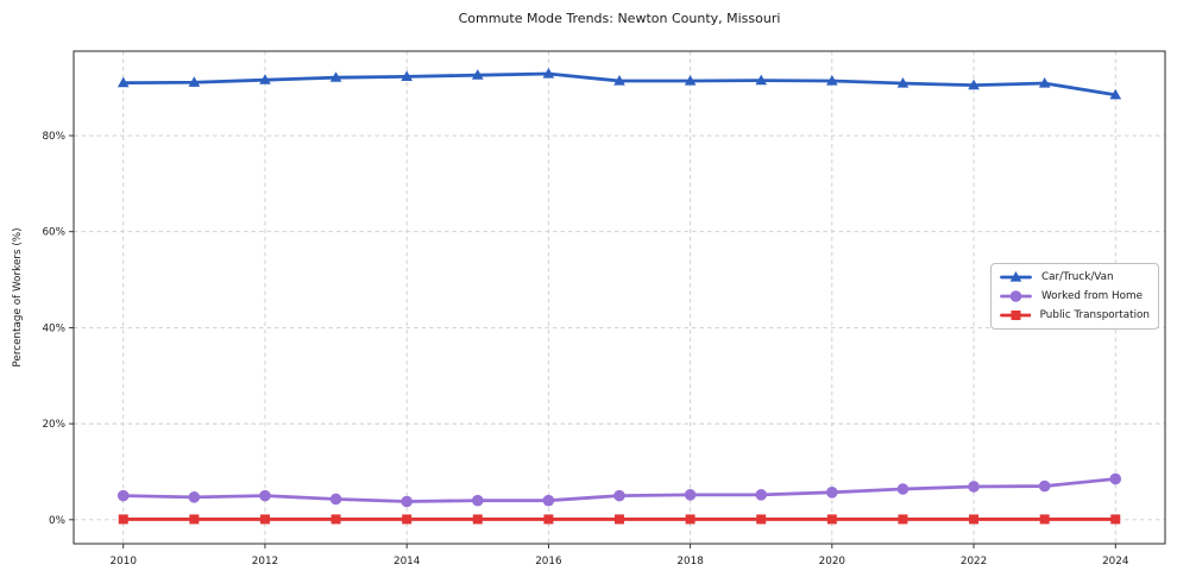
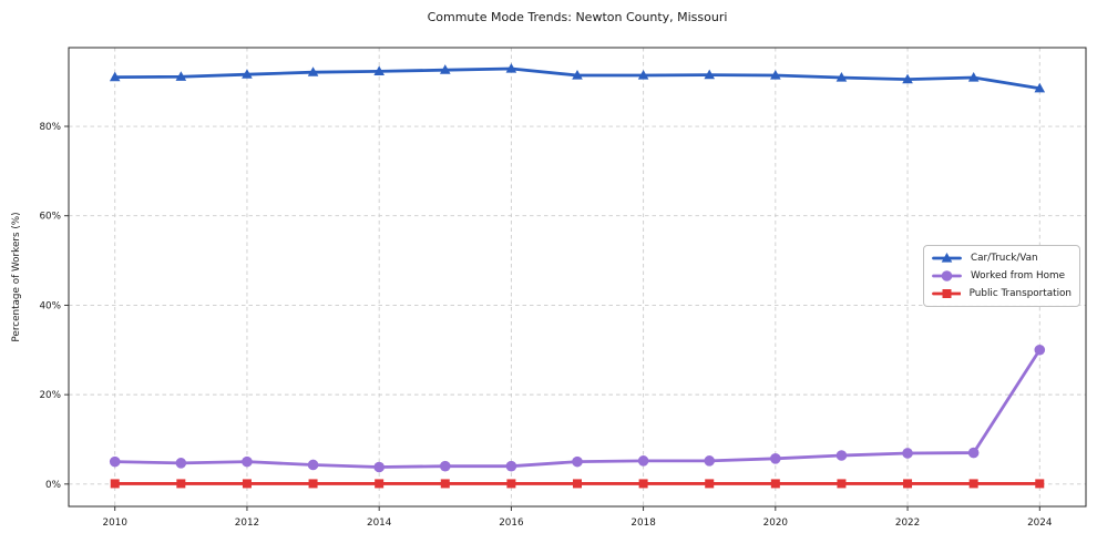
Worked from Home/2024: 8% -> 30%
